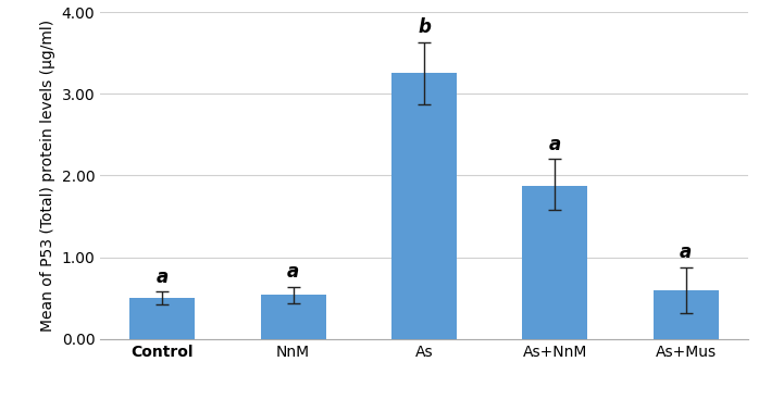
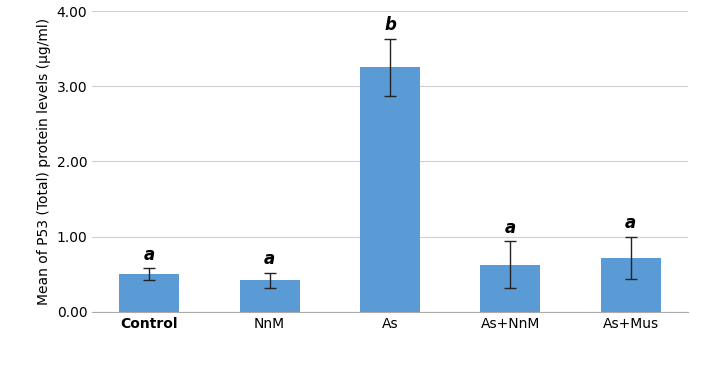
NnM: 0.54 -> 0.42
As+NnM: 1.88 -> 0.62
As+Mus: 0.60 -> 0.72
